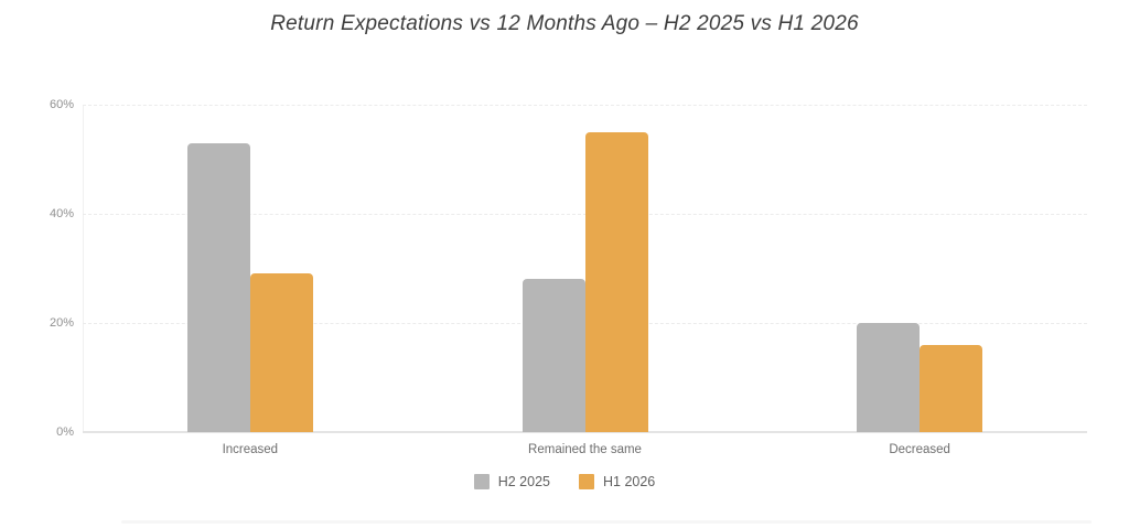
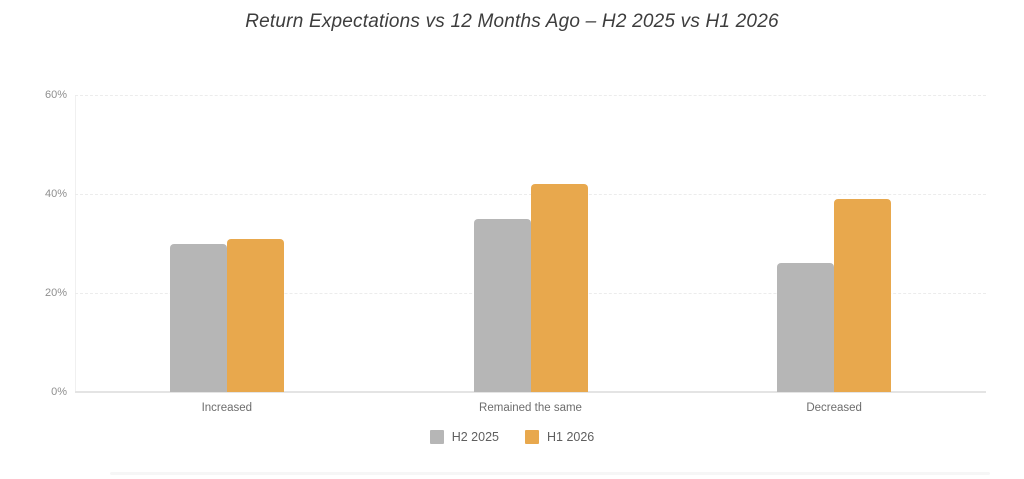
H2 2025/Increased: 53% -> 30%
H1 2026/Increased: 29% -> 31%
H2 2025/Remained the same: 28% -> 35%
H1 2026/Remained the same: 55% -> 42%
H2 2025/Decreased: 20% -> 26%
H1 2026/Decreased: 16% -> 39%
